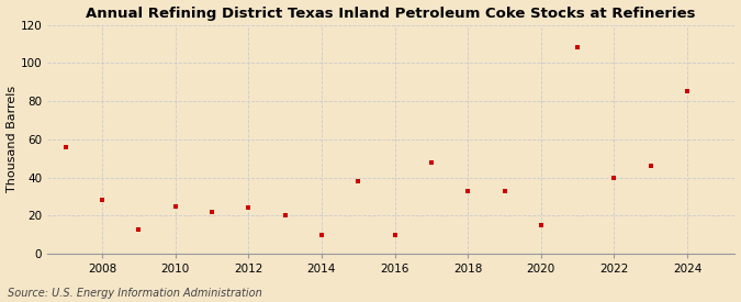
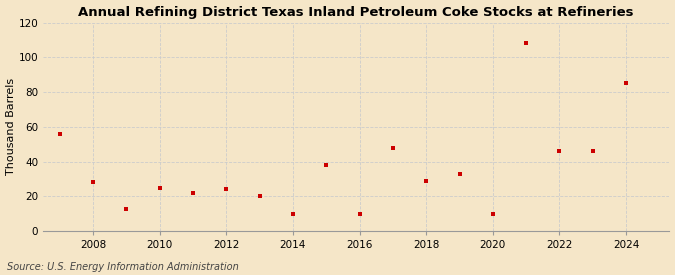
2018: 33 -> 29
2020: 15 -> 10
2022: 40 -> 46
